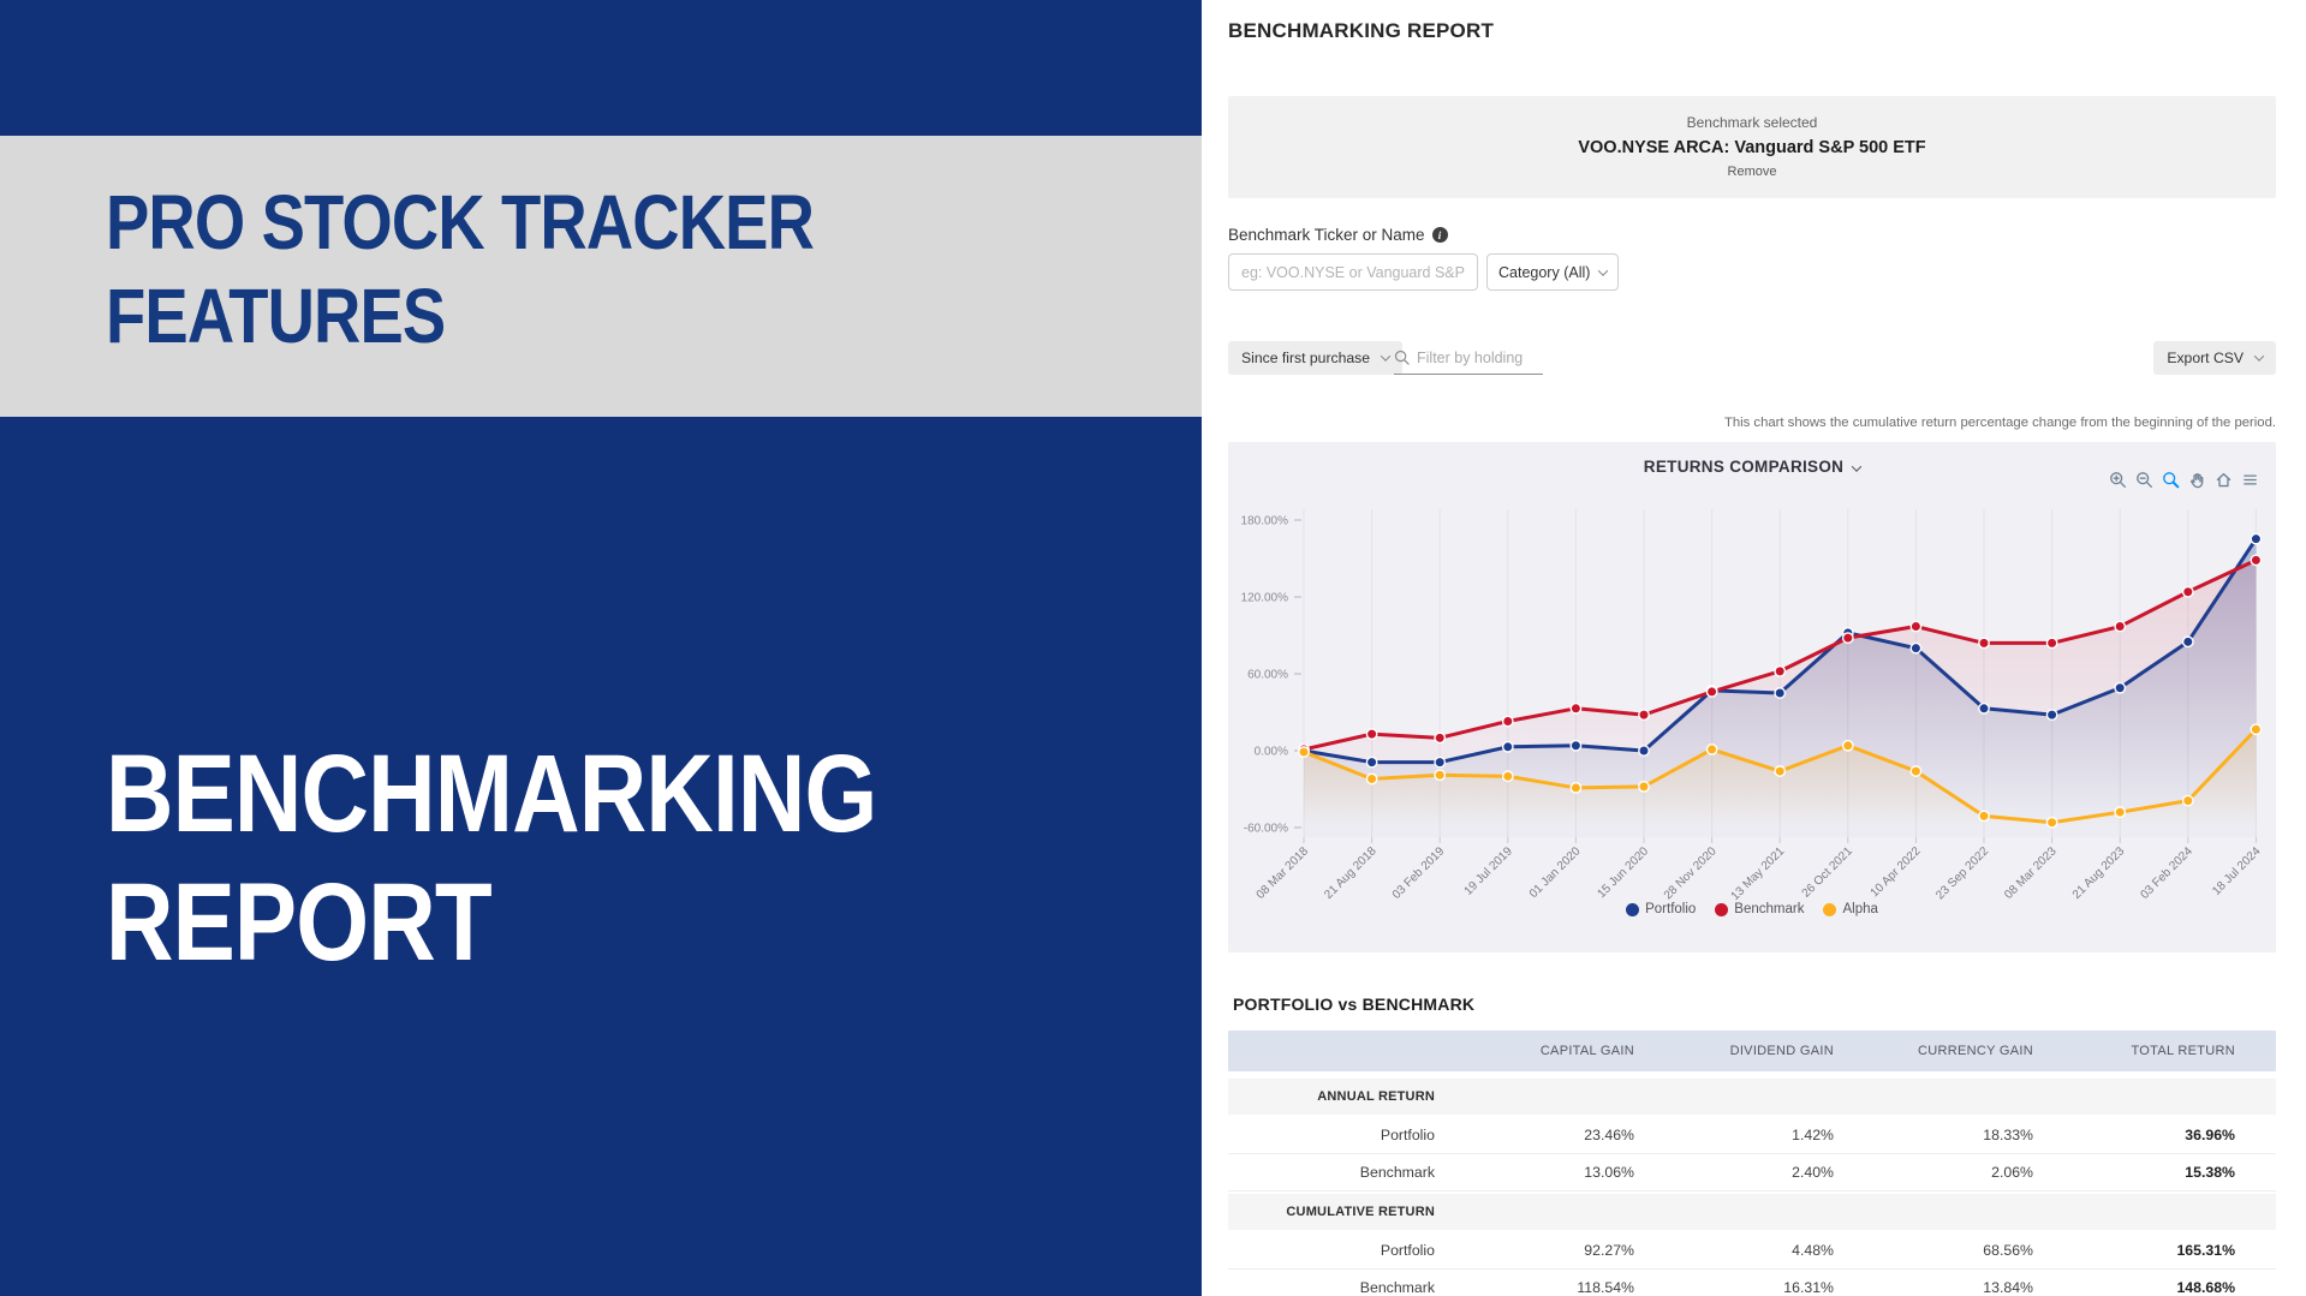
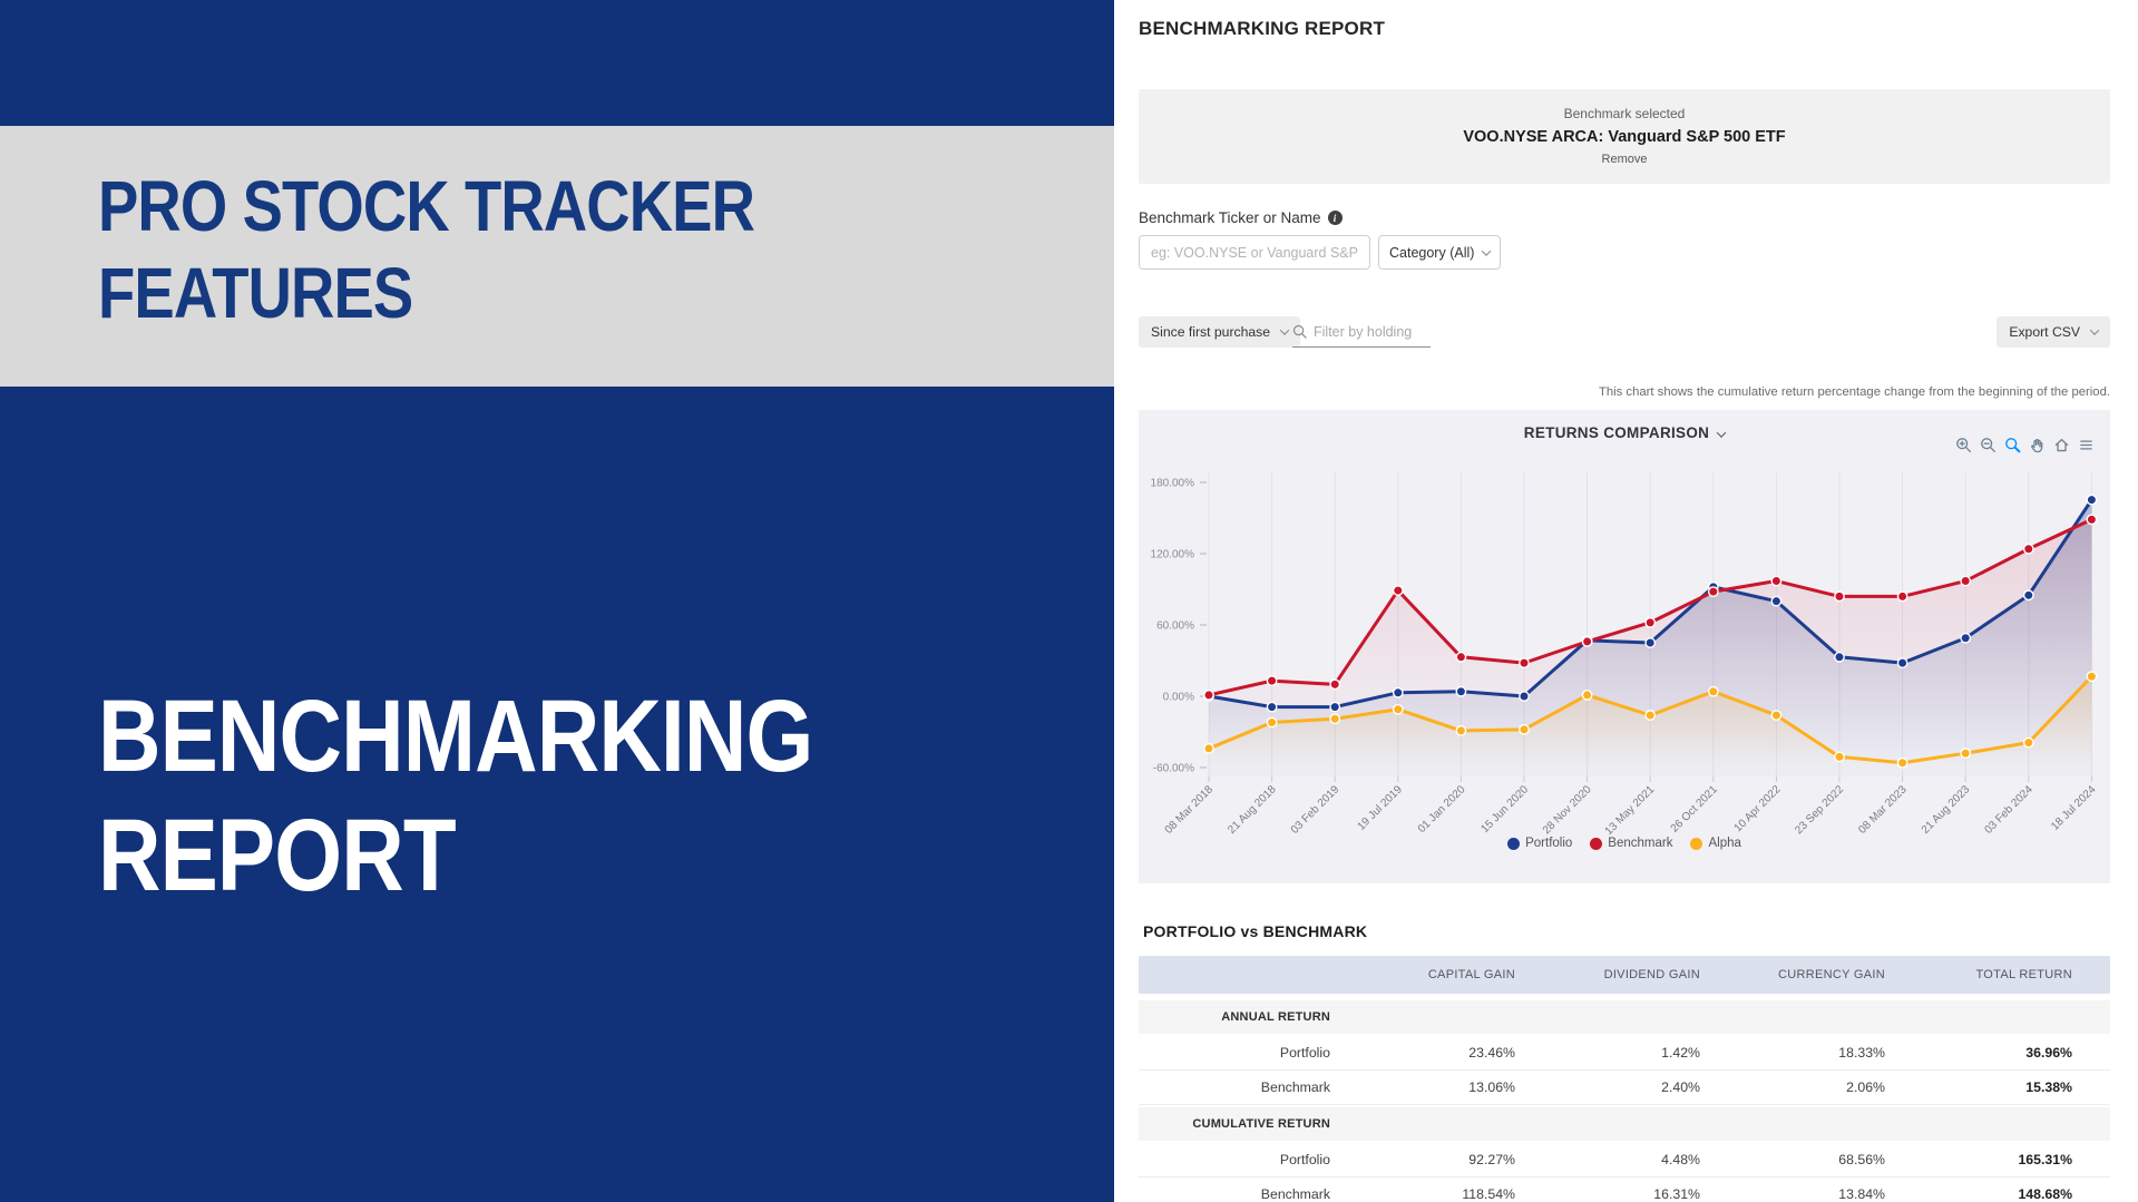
Alpha/08 Mar 2018: -1% -> -44%
Benchmark/19 Jul 2019: 23% -> 89%
Alpha/19 Jul 2019: -20% -> -11%
